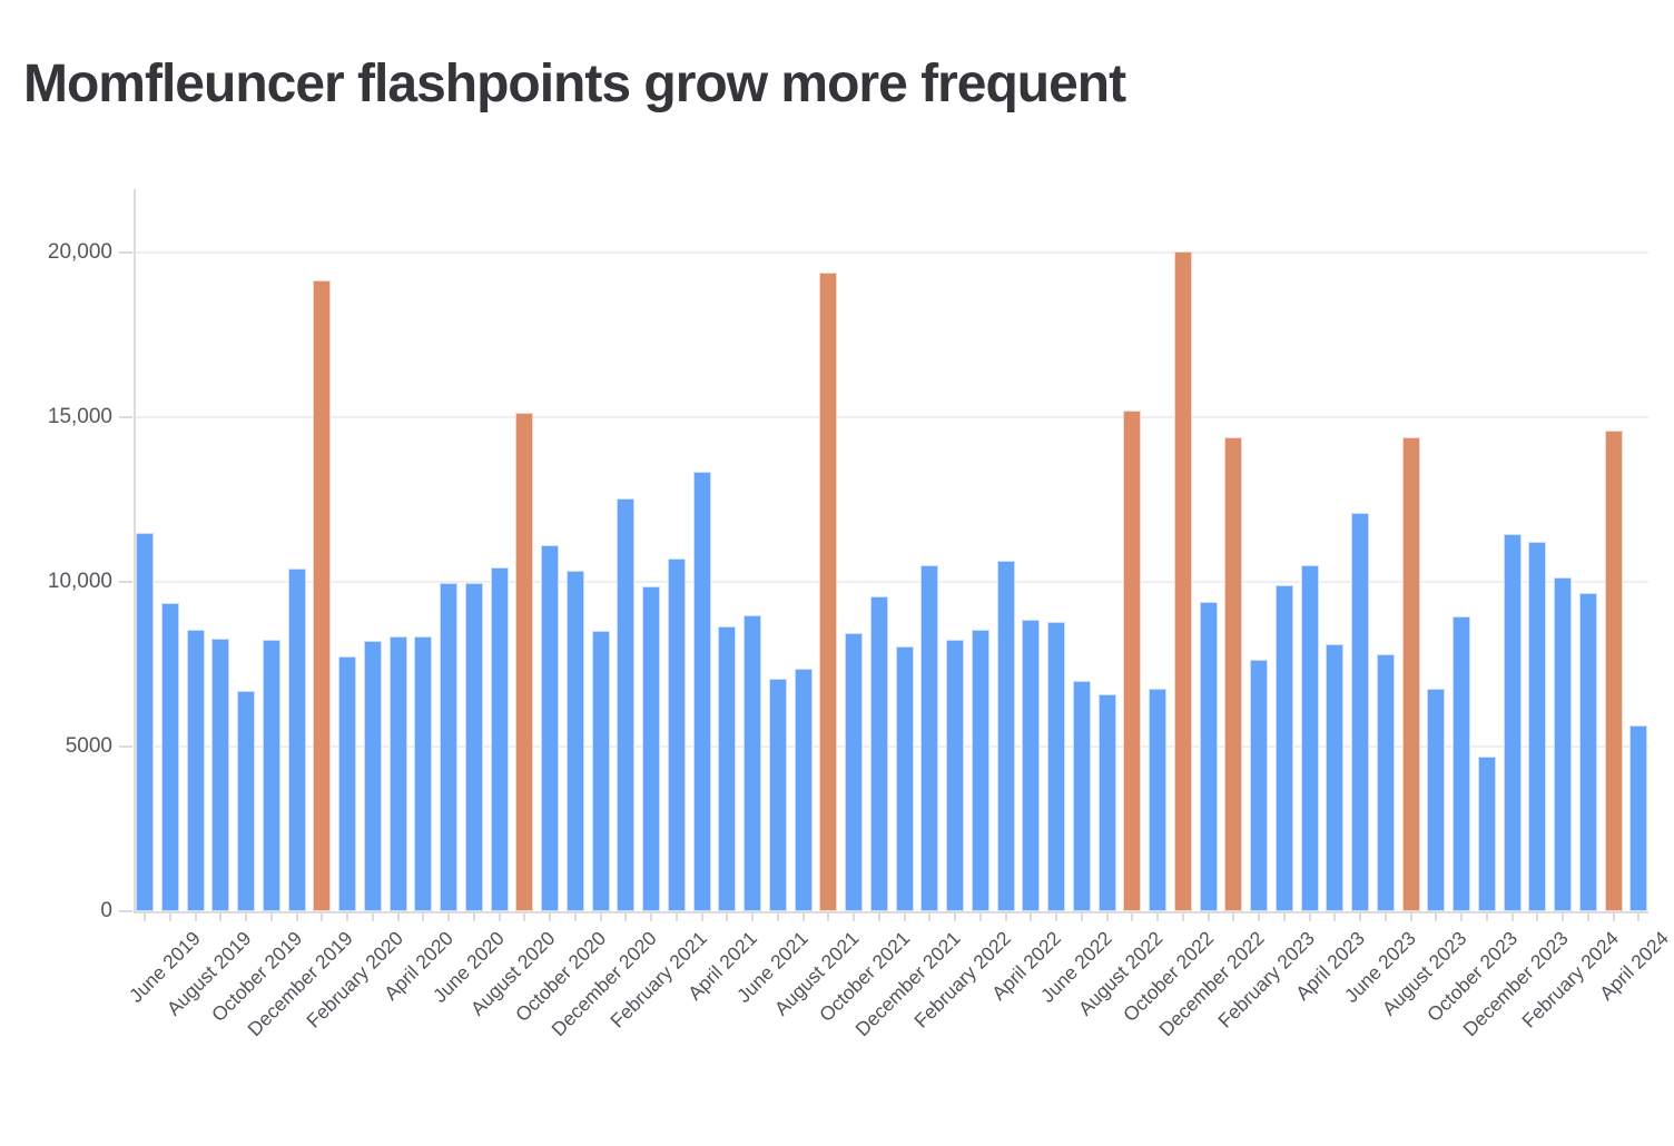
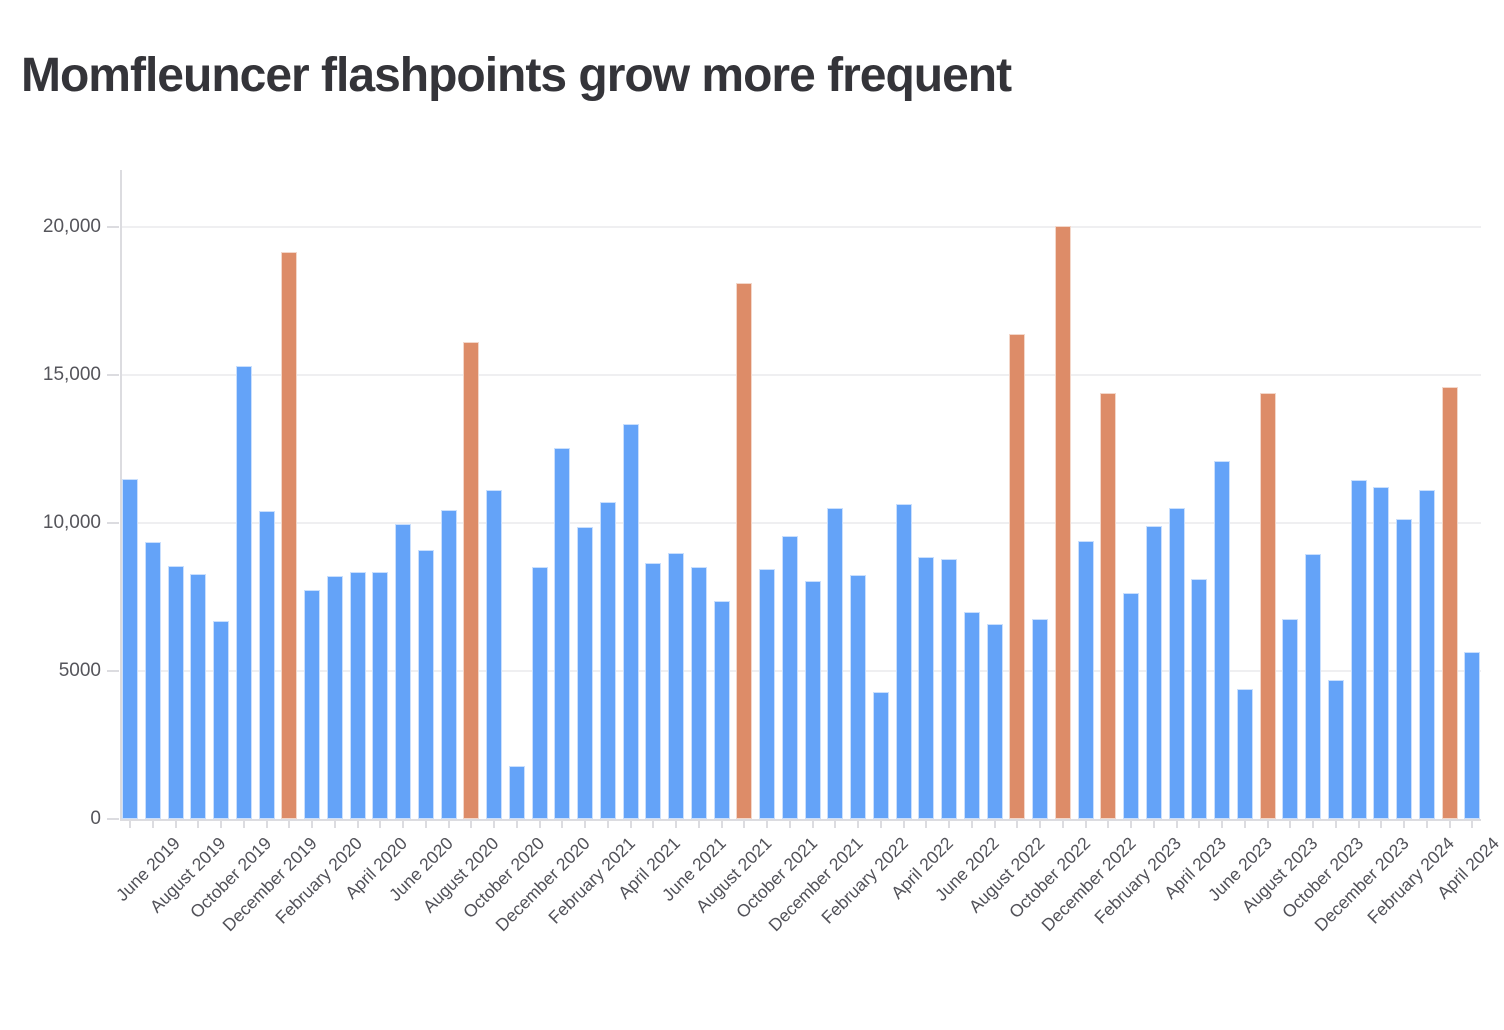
October 2019: 8200 -> 15300
June 2020: 10000 -> 9100
August 2020: 15200 -> 16100
October 2020: 10400 -> 1800
June 2021: 7000 -> 8500
August 2021: 19400 -> 18100
February 2022: 8600 -> 4300
August 2022: 15200 -> 16400
June 2023: 7800 -> 4400
February 2024: 9600 -> 11100
